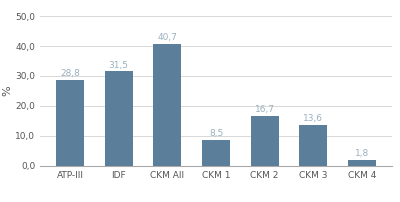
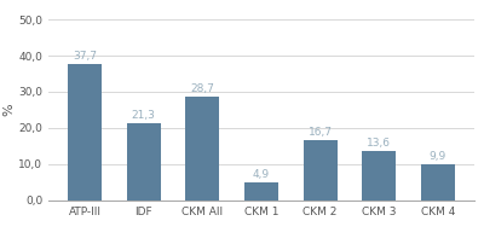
ATP-III: 28,8 -> 37,7
IDF: 31,5 -> 21,3
CKM All: 40,7 -> 28,7
CKM 1: 8,5 -> 4,9
CKM 4: 1,8 -> 9,9
